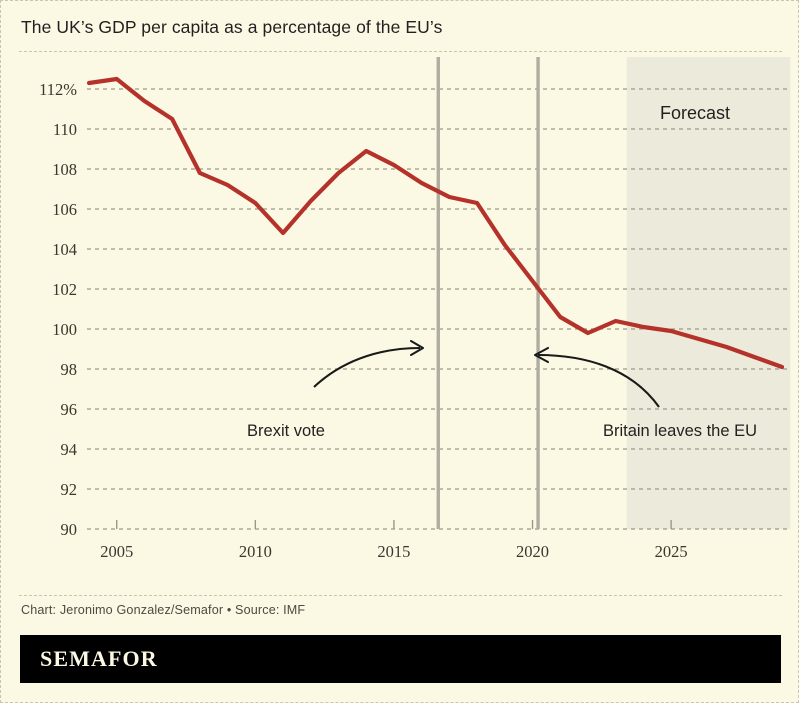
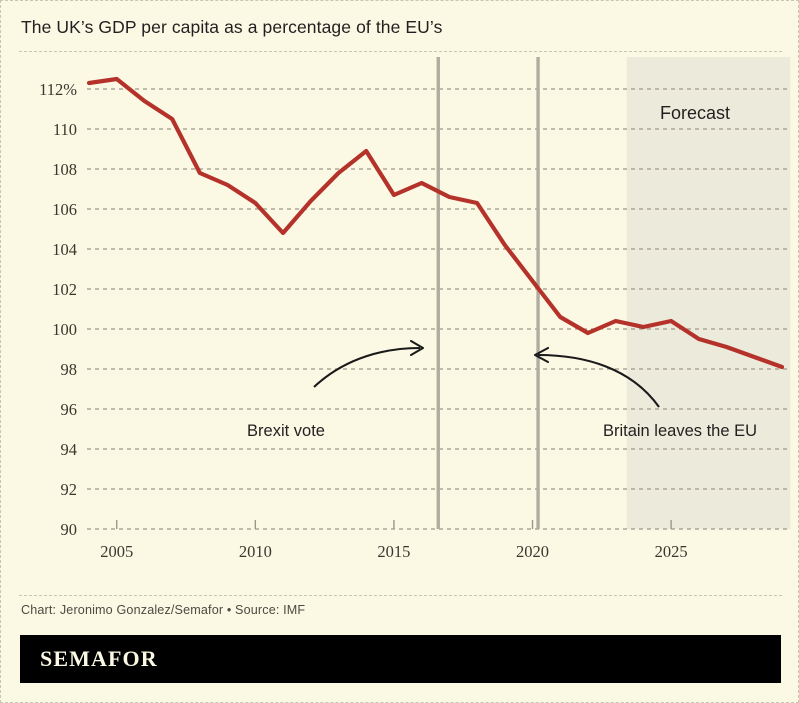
2015: 108.2% -> 106.7%
2025: 99.9% -> 100.4%
